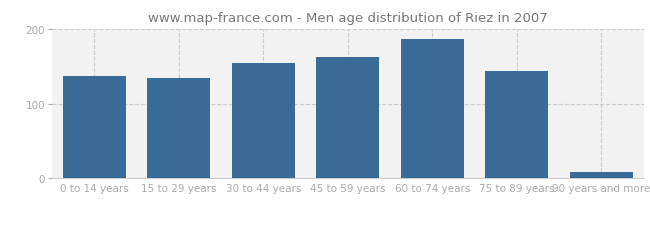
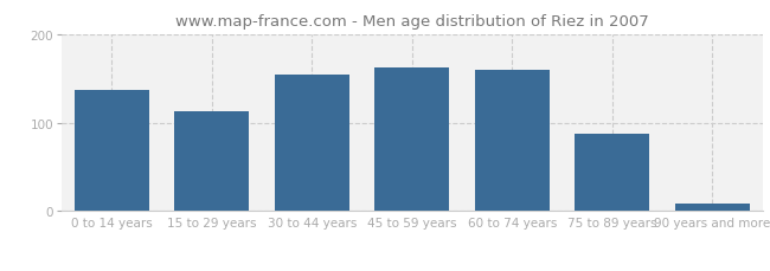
15 to 29 years: 134 -> 113
60 to 74 years: 186 -> 160
75 to 89 years: 144 -> 88
